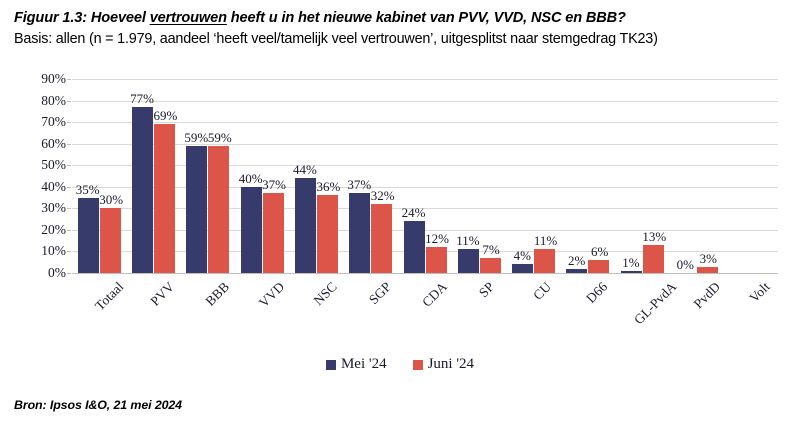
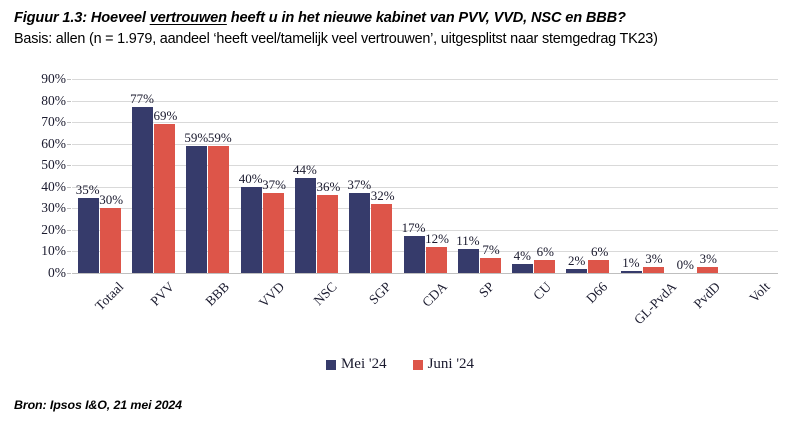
Mei '24/CDA: 24% -> 17%
Juni '24/CU: 11% -> 6%
Juni '24/GL-PvdA: 13% -> 3%
